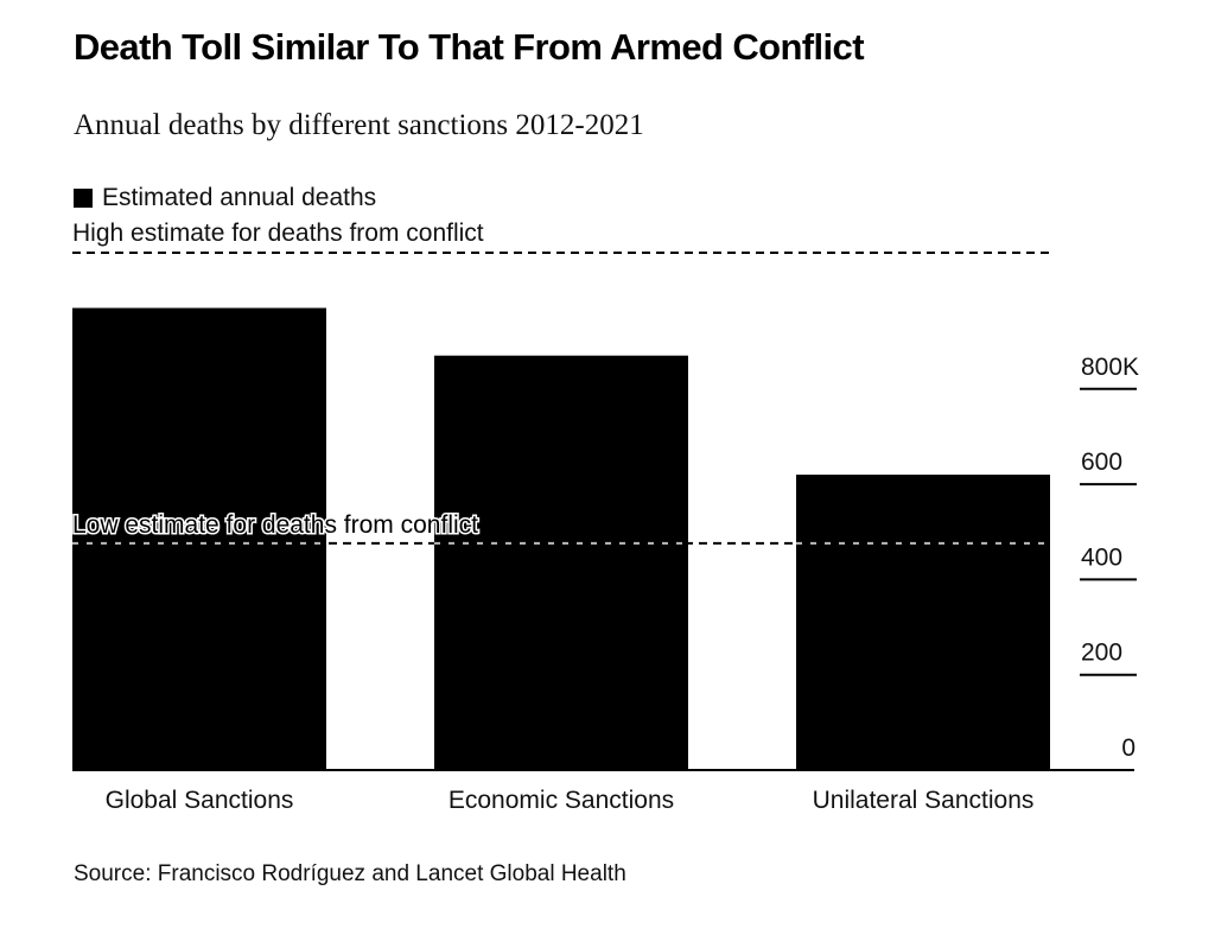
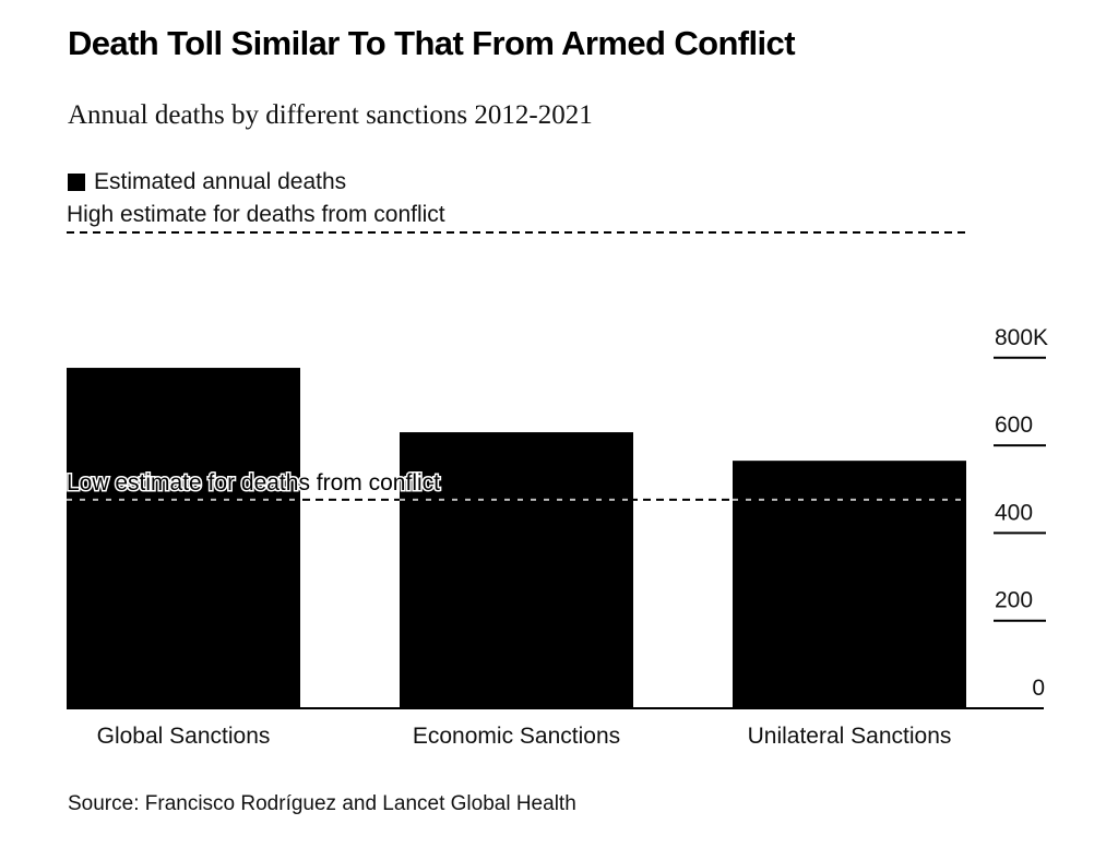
Global Sanctions: 970K -> 780K
Economic Sanctions: 870K -> 630K
Unilateral Sanctions: 620K -> 560K
